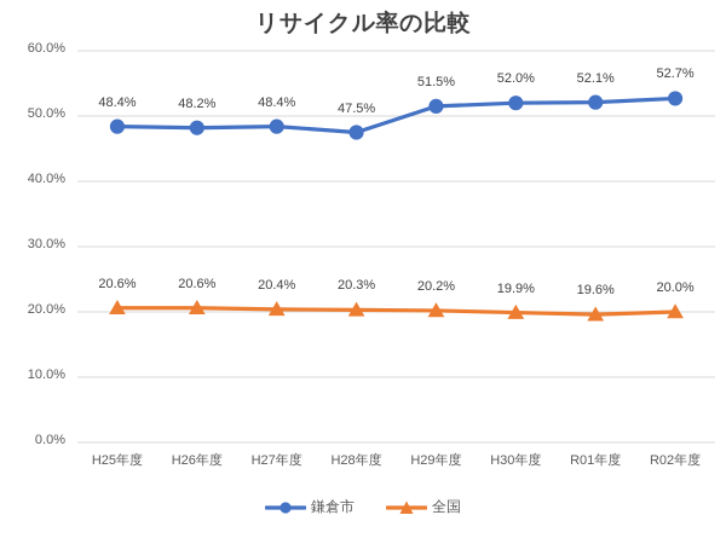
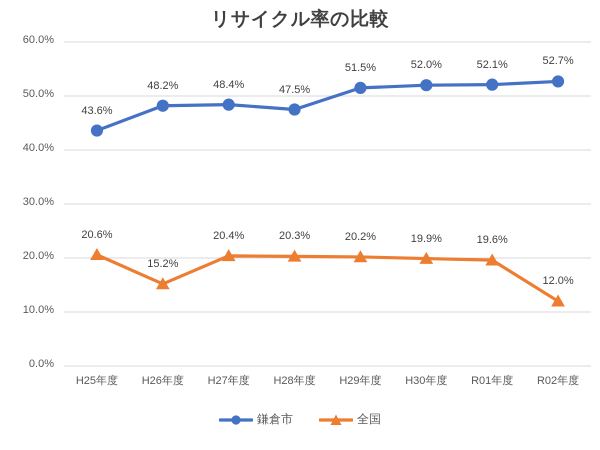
鎌倉市/H25年度: 48.4% -> 43.6%
全国/H26年度: 20.6% -> 15.2%
全国/R02年度: 20.0% -> 12.0%
